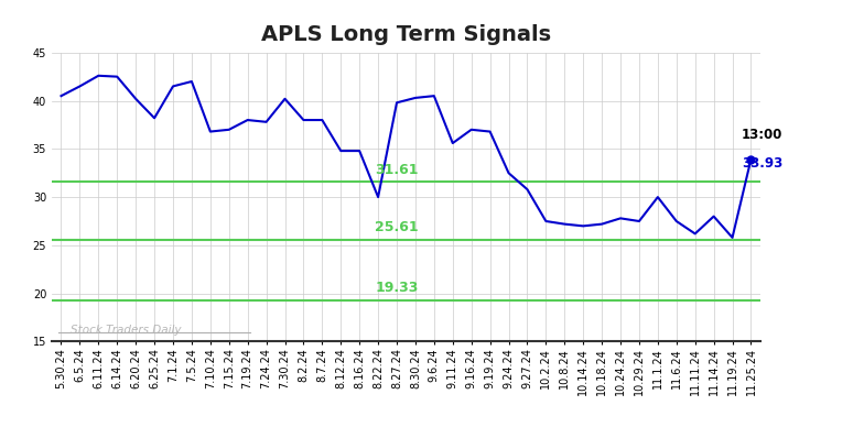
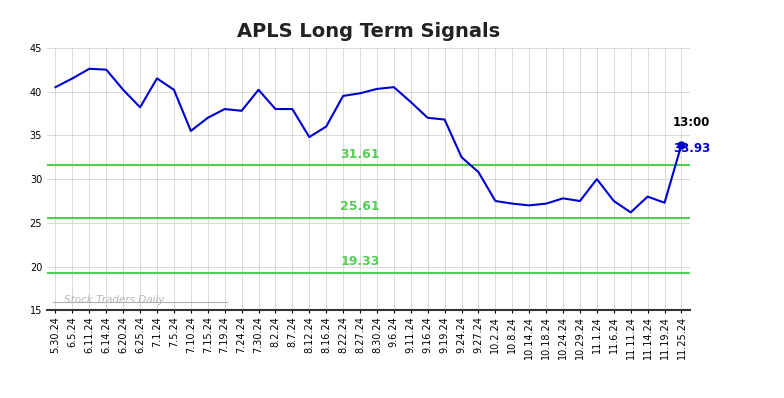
7.5.24: 42.0 -> 40.2
7.10.24: 36.8 -> 35.5
8.16.24: 34.8 -> 36.0
8.22.24: 30.0 -> 39.5
9.11.24: 35.6 -> 38.8
11.19.24: 25.8 -> 27.3
